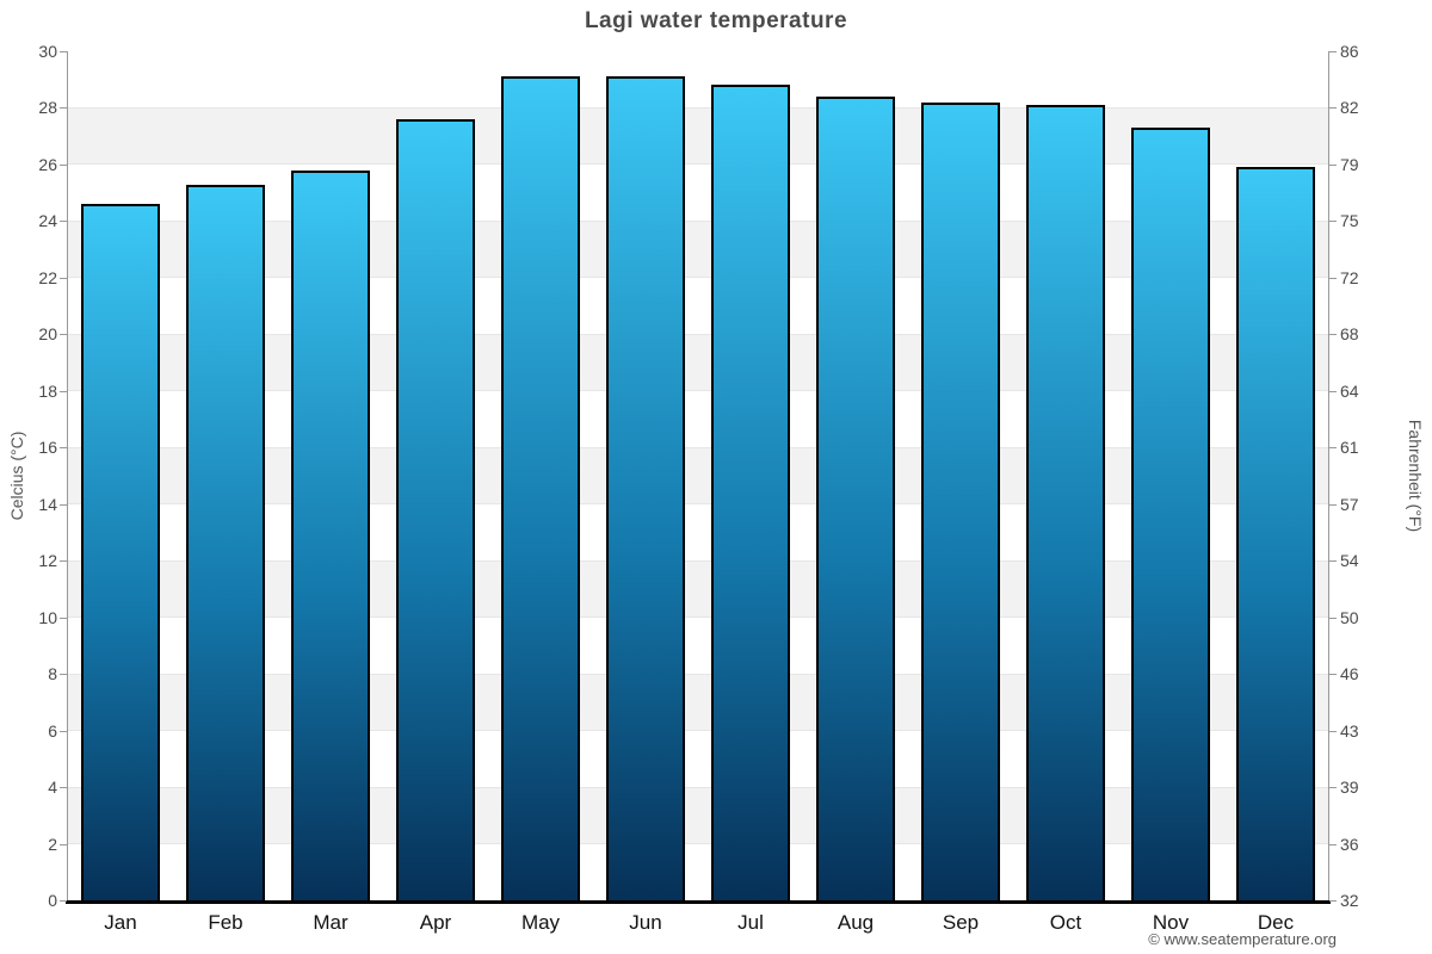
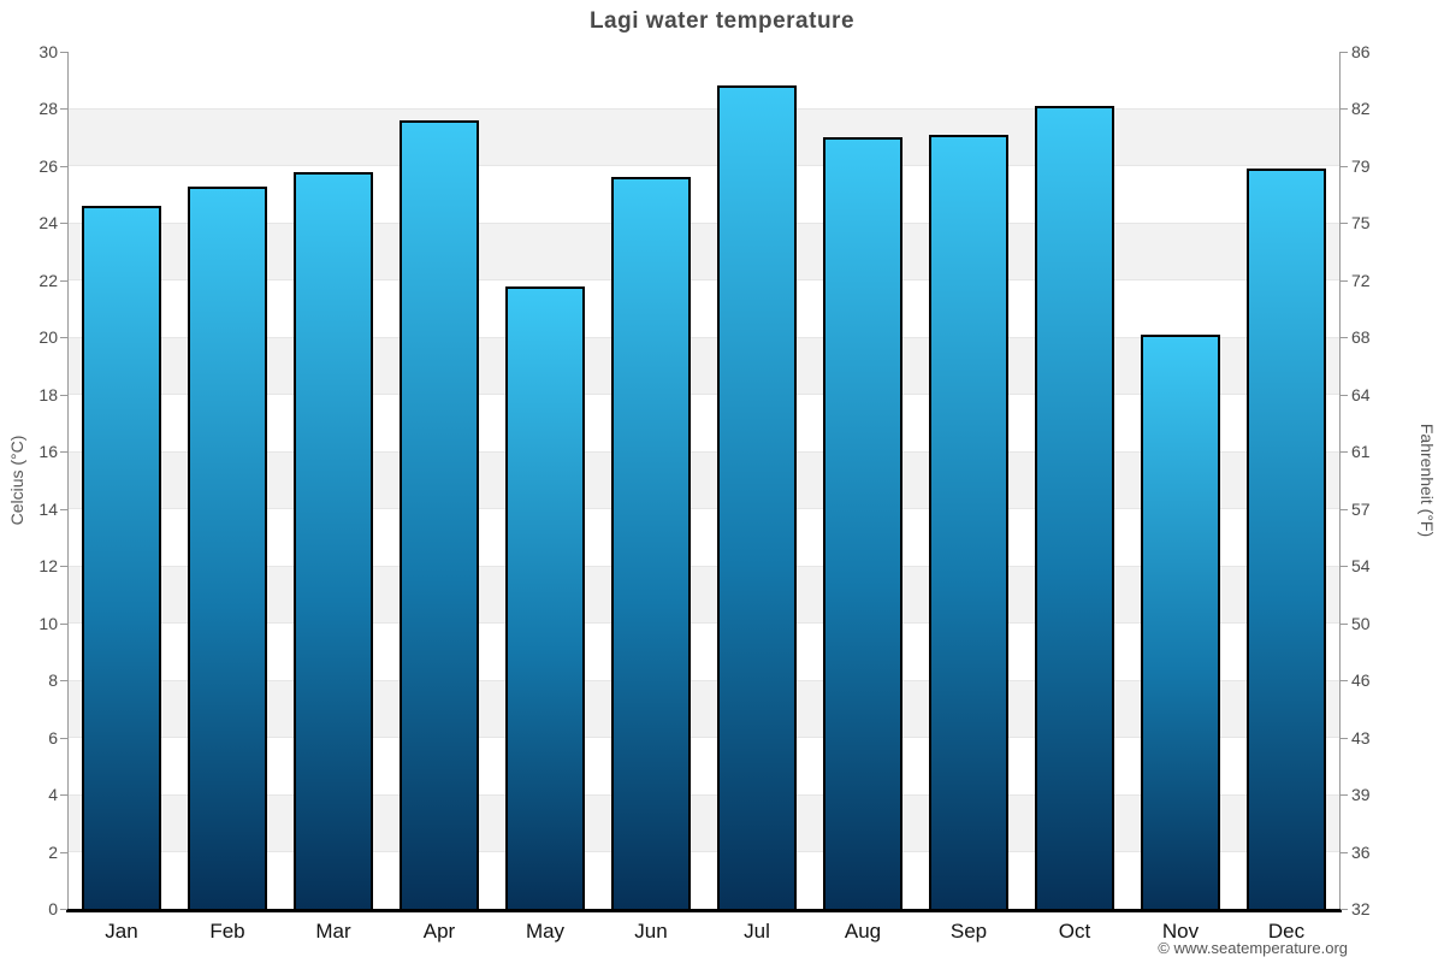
May: 29.1 -> 21.8
Jun: 29.1 -> 25.6
Aug: 28.4 -> 27.0
Sep: 28.2 -> 27.1
Nov: 27.3 -> 20.1
